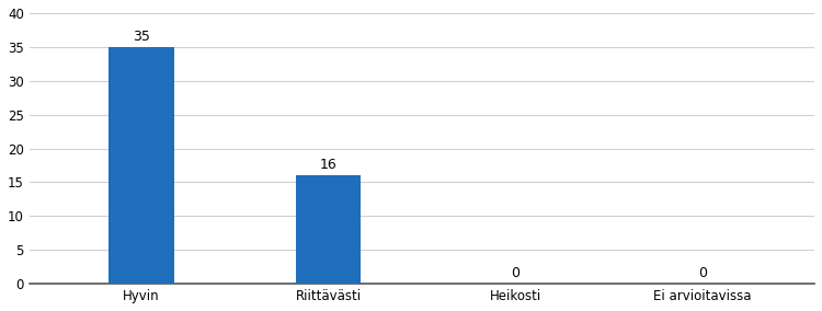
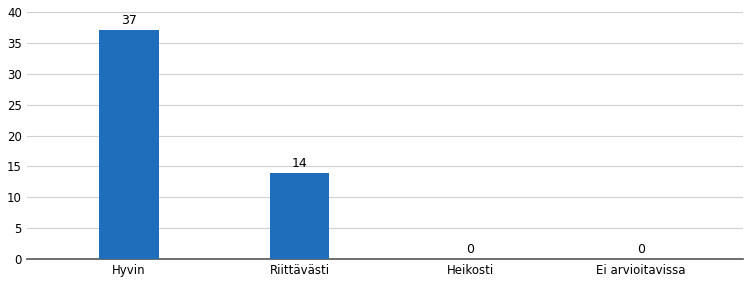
Hyvin: 35 -> 37
Riittävästi: 16 -> 14
